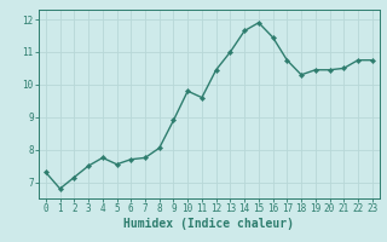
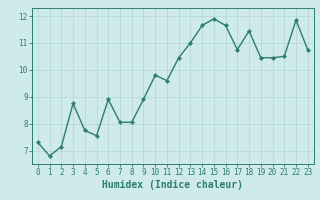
3: 7.50 -> 8.75
6: 7.70 -> 8.90
7: 7.75 -> 8.05
16: 11.45 -> 11.65
18: 10.30 -> 11.45
22: 10.75 -> 11.85
